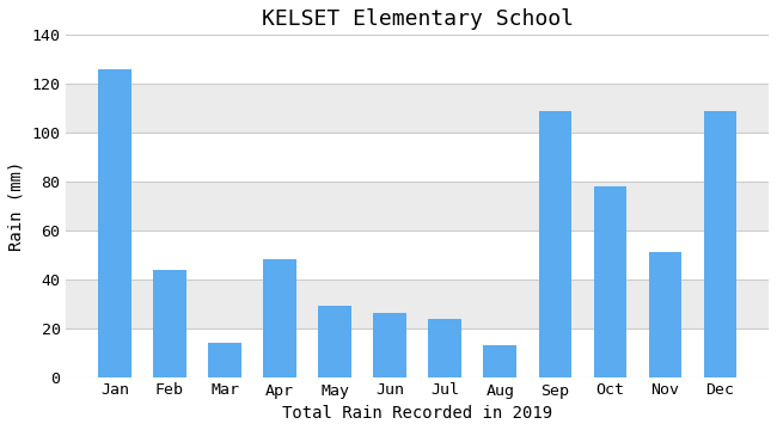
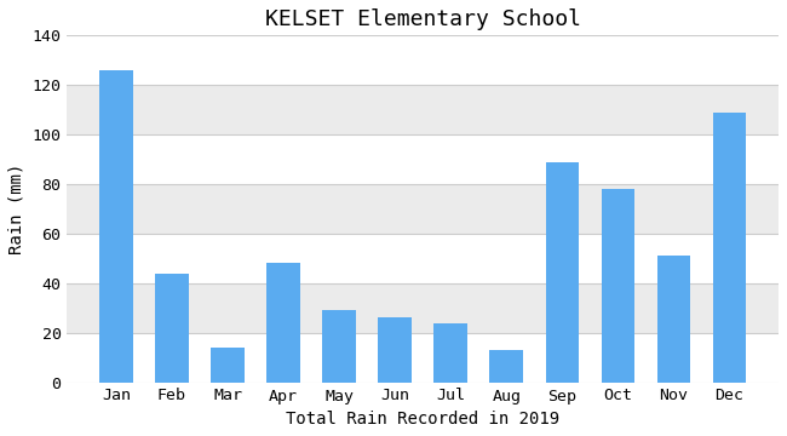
Sep: 109 -> 89
